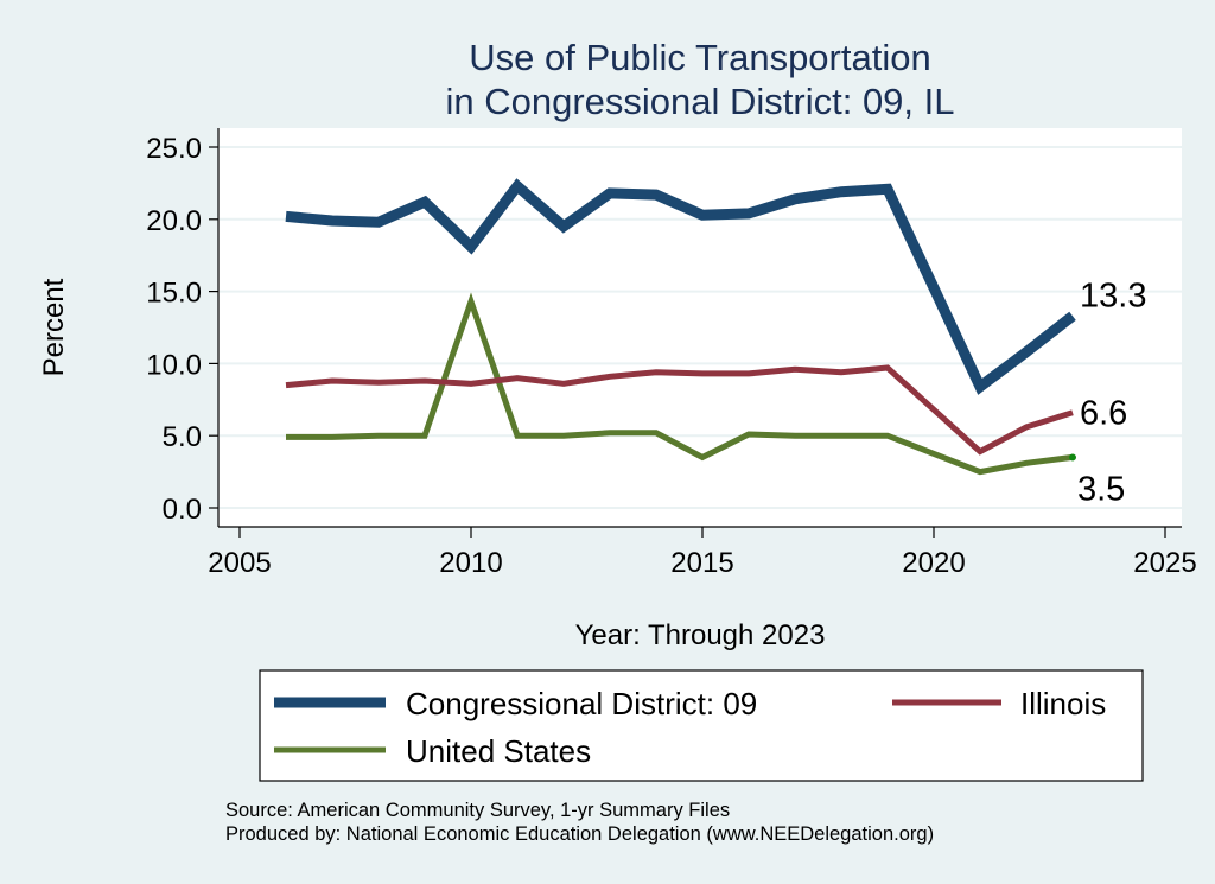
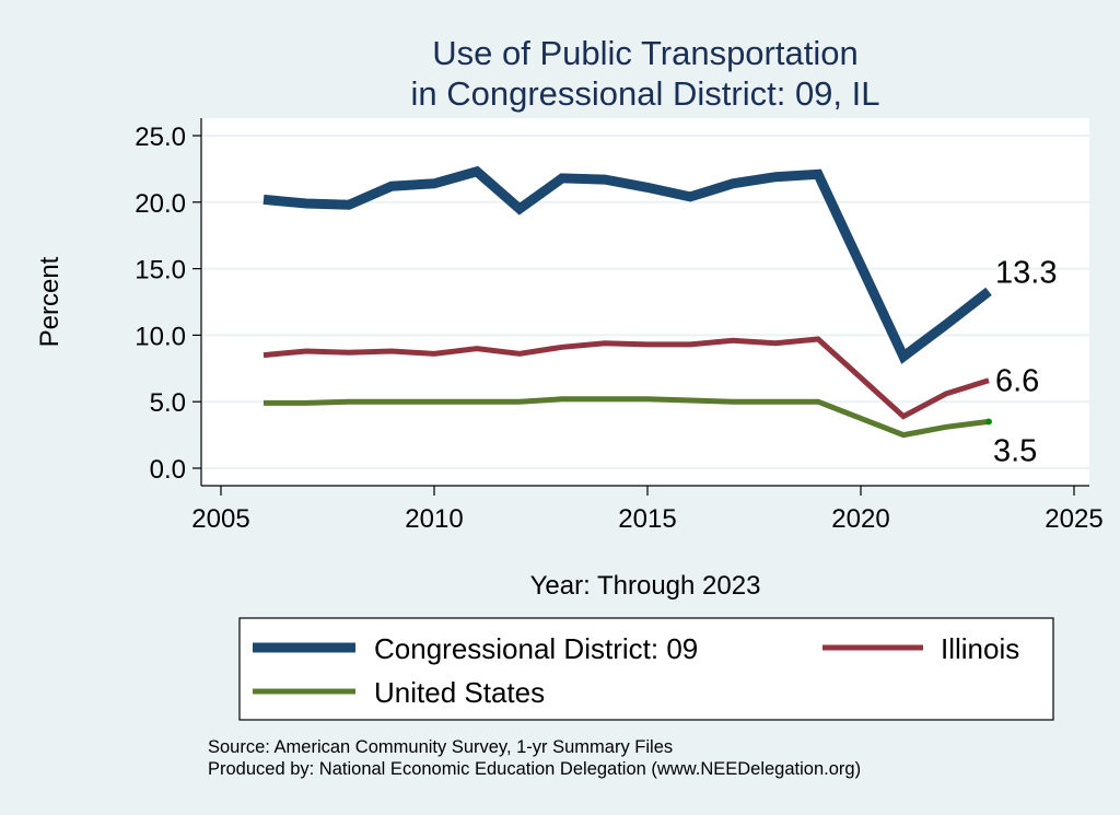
Congressional District: 09/2010: 18.1 -> 21.4
United States/2010: 14.3 -> 5.0
Congressional District: 09/2015: 20.3 -> 21.1
United States/2015: 3.5 -> 5.2
